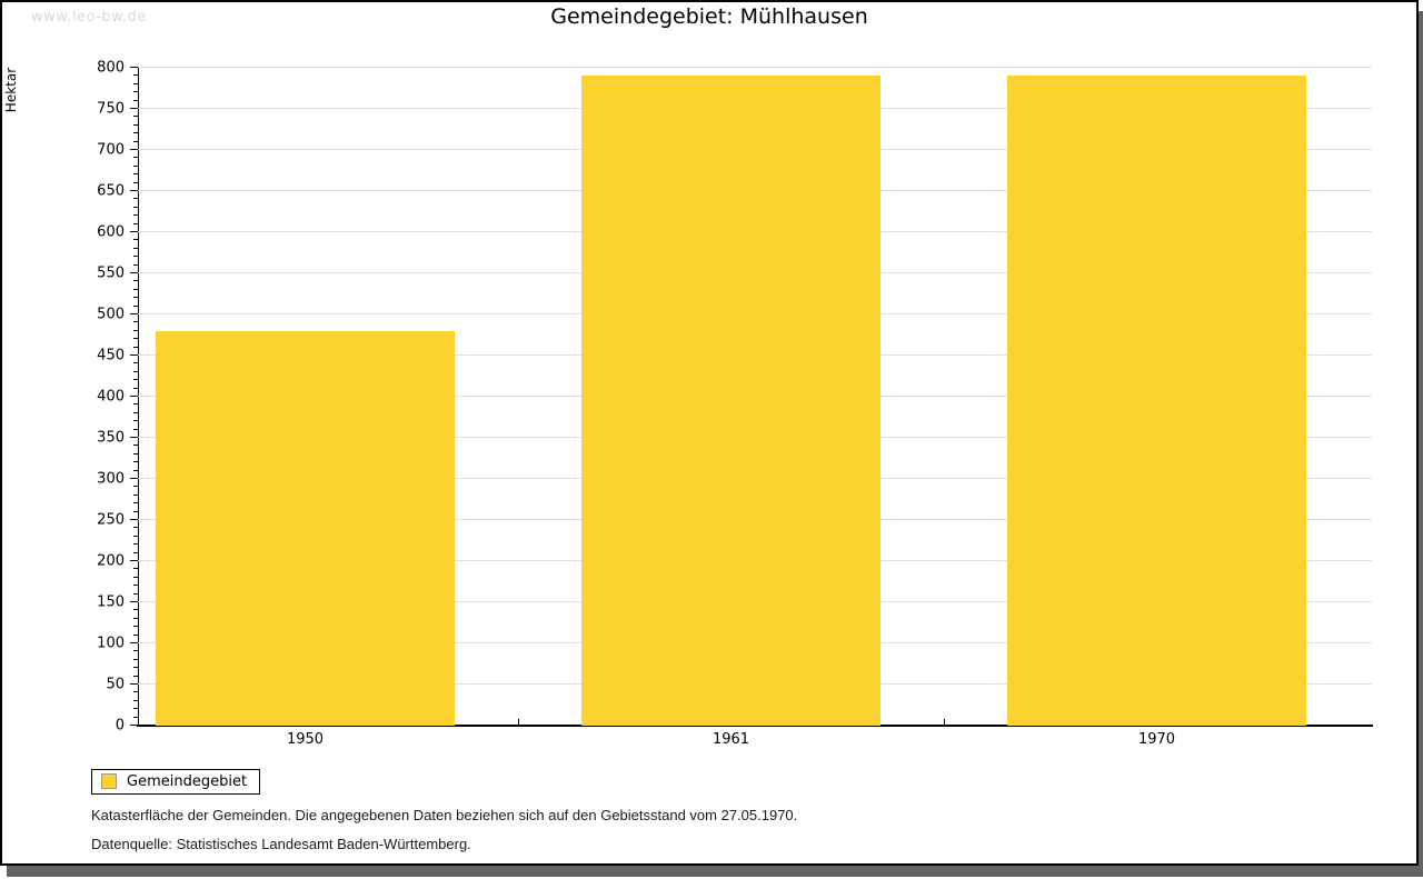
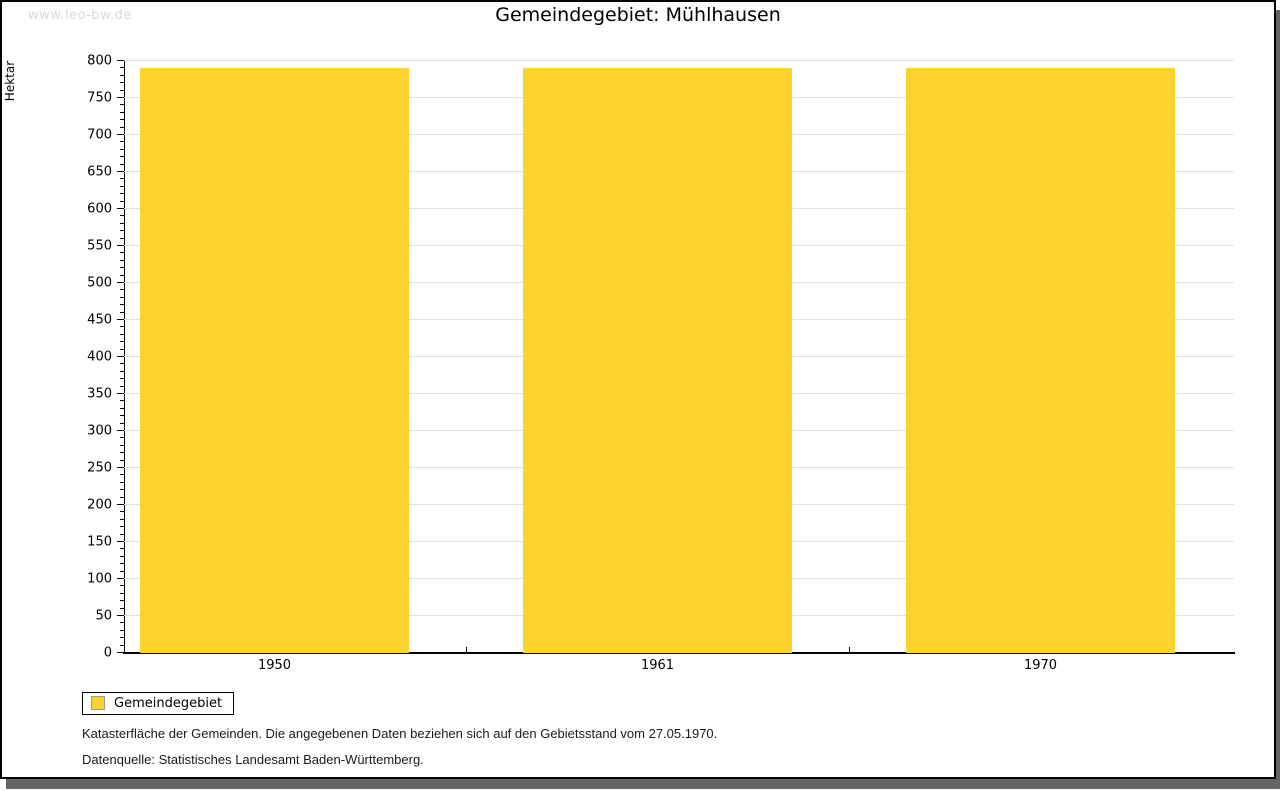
1950: 480 -> 790
